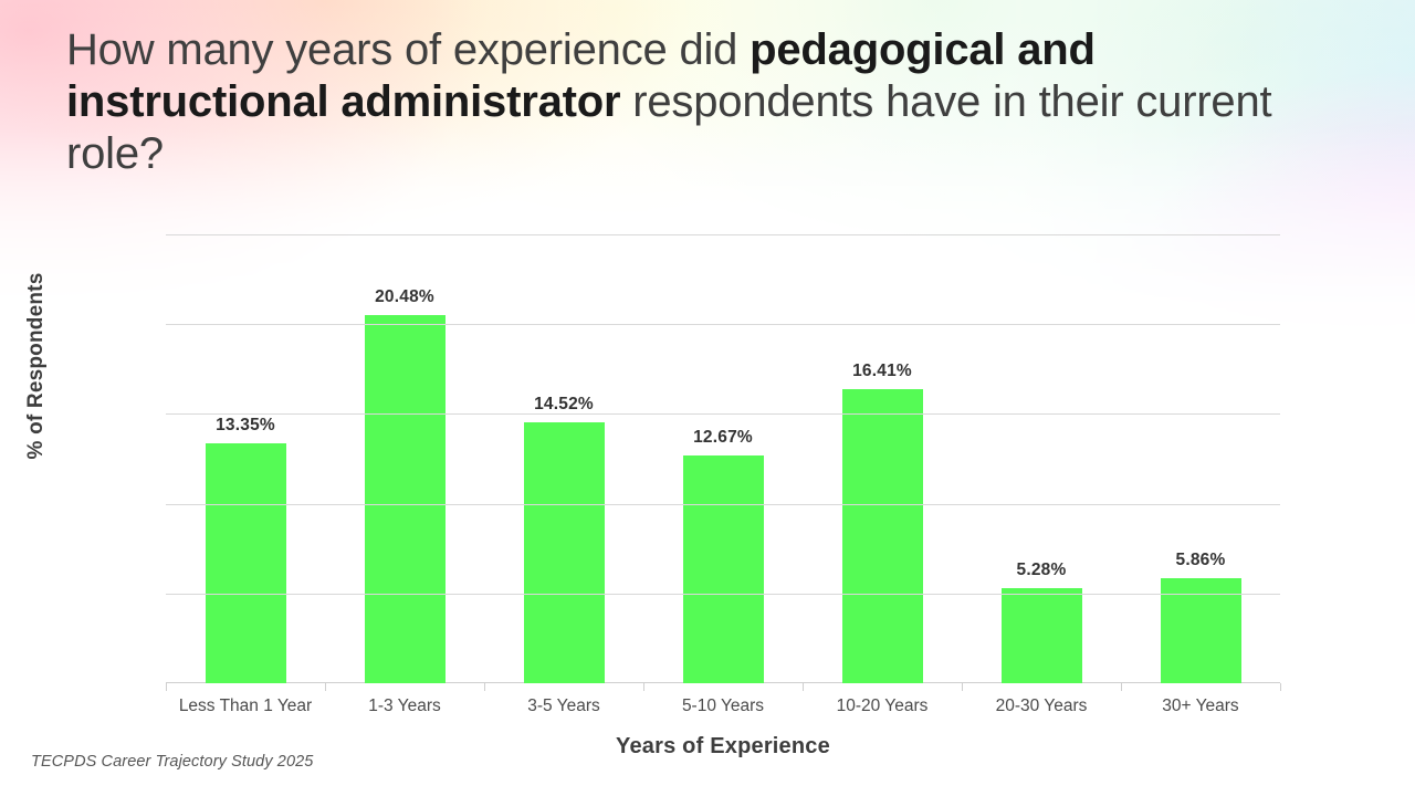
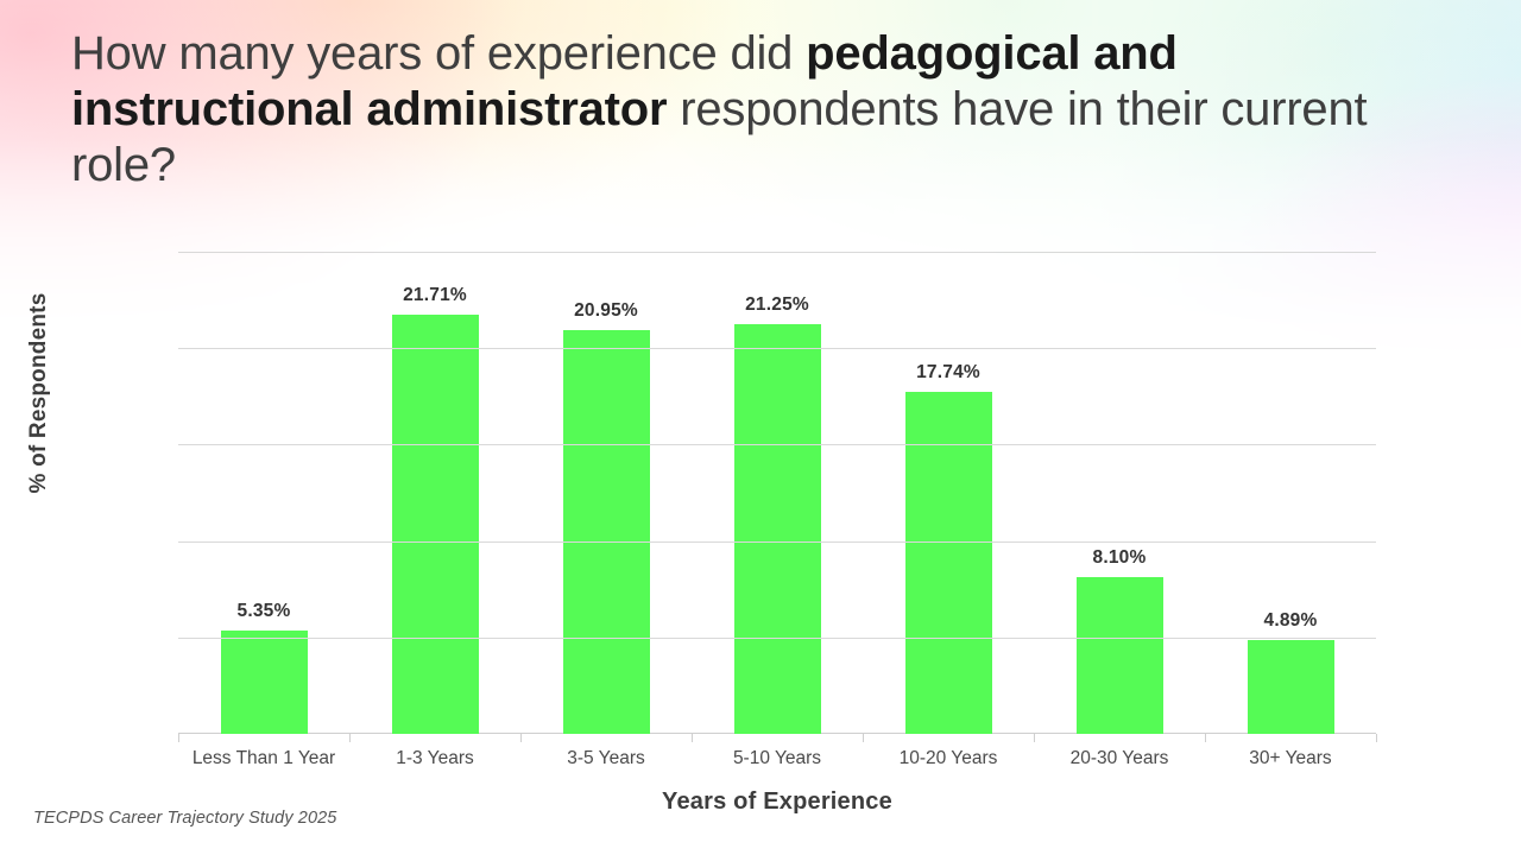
Less Than 1 Year: 13.35% -> 5.35%
1-3 Years: 20.48% -> 21.71%
3-5 Years: 14.52% -> 20.95%
5-10 Years: 12.67% -> 21.25%
10-20 Years: 16.41% -> 17.74%
20-30 Years: 5.28% -> 8.10%
30+ Years: 5.86% -> 4.89%
